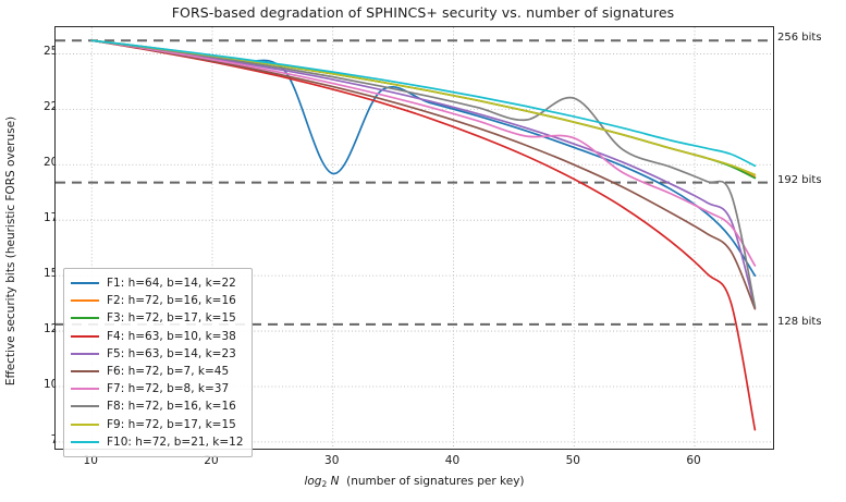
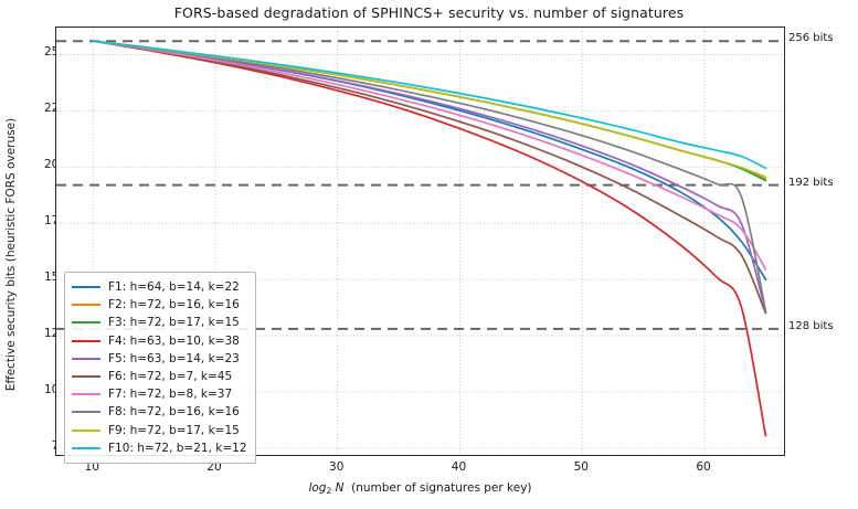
F1: h=64, b=14, k=22/30: 196 -> 238
F7: h=72, b=8, k=37/50: 212 -> 205
F8: h=72, b=16, k=16/50: 230 -> 214
